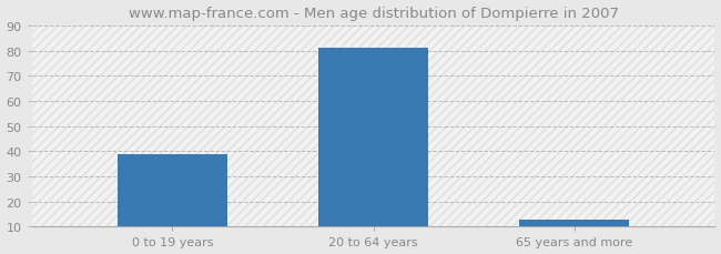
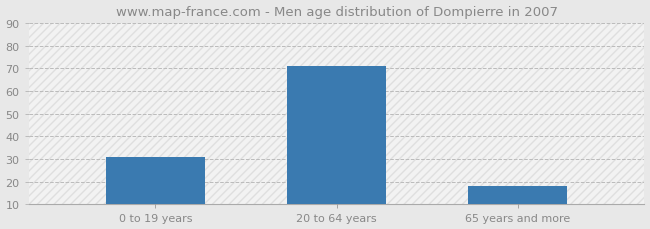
0 to 19 years: 39 -> 31
20 to 64 years: 81 -> 71
65 years and more: 13 -> 18
